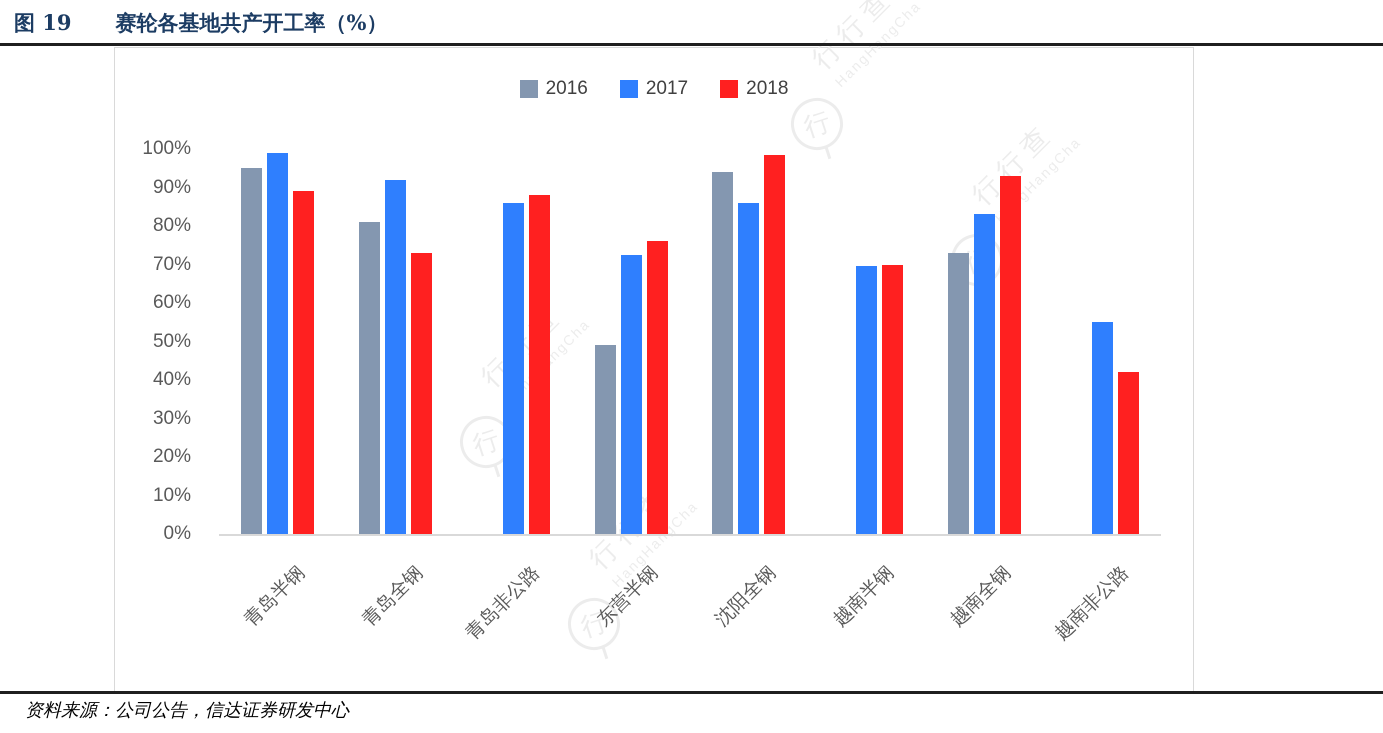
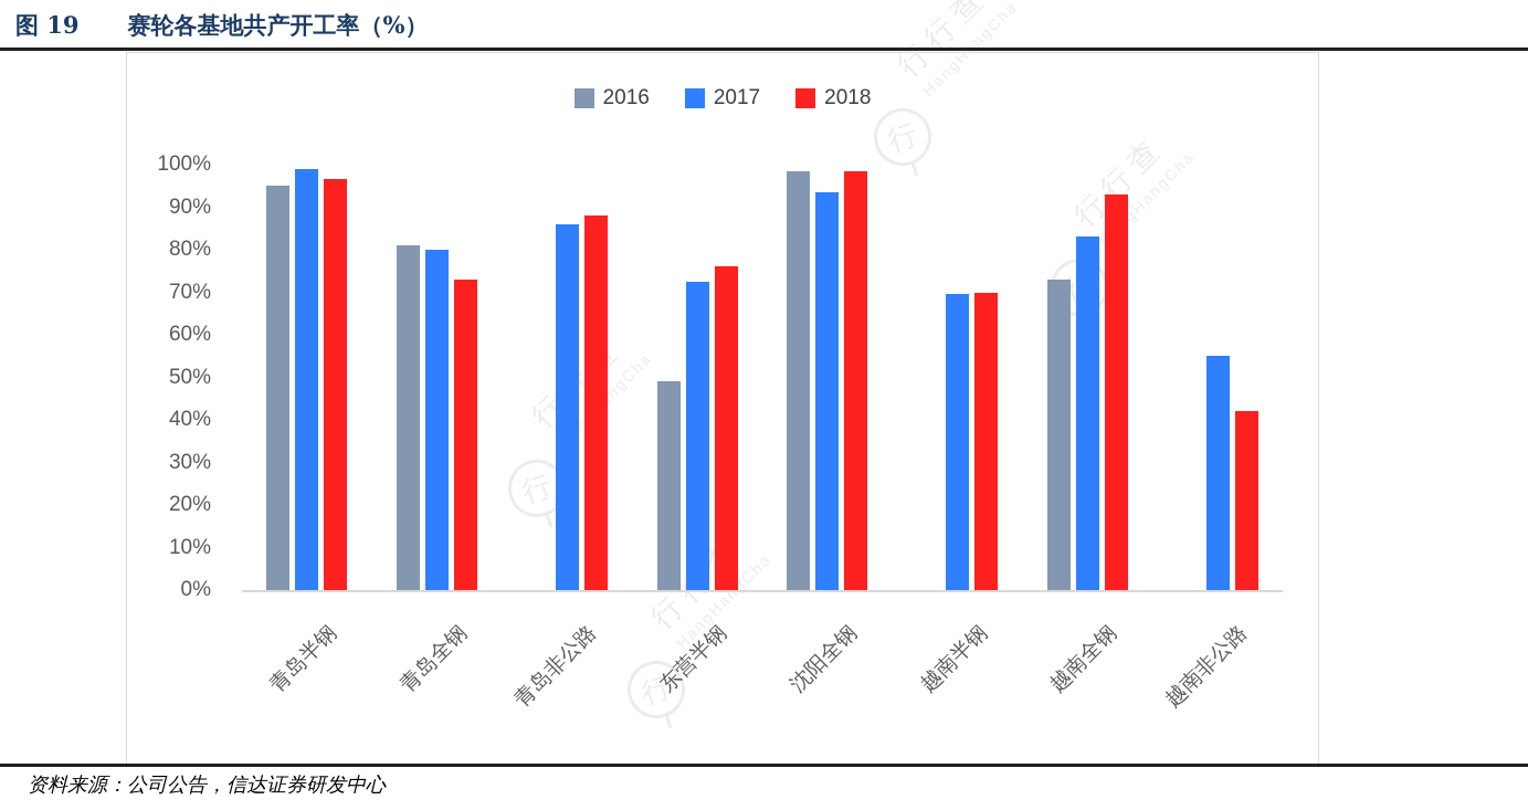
2018/青岛半钢: 89% -> 96%
2017/青岛全钢: 92% -> 80%
2016/沈阳全钢: 94% -> 98%
2017/沈阳全钢: 86% -> 94%
